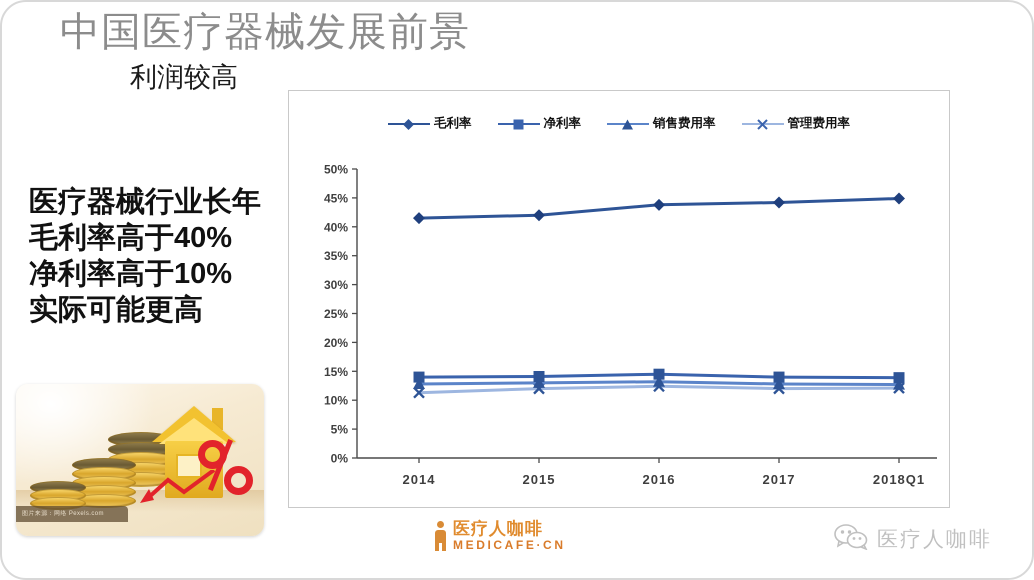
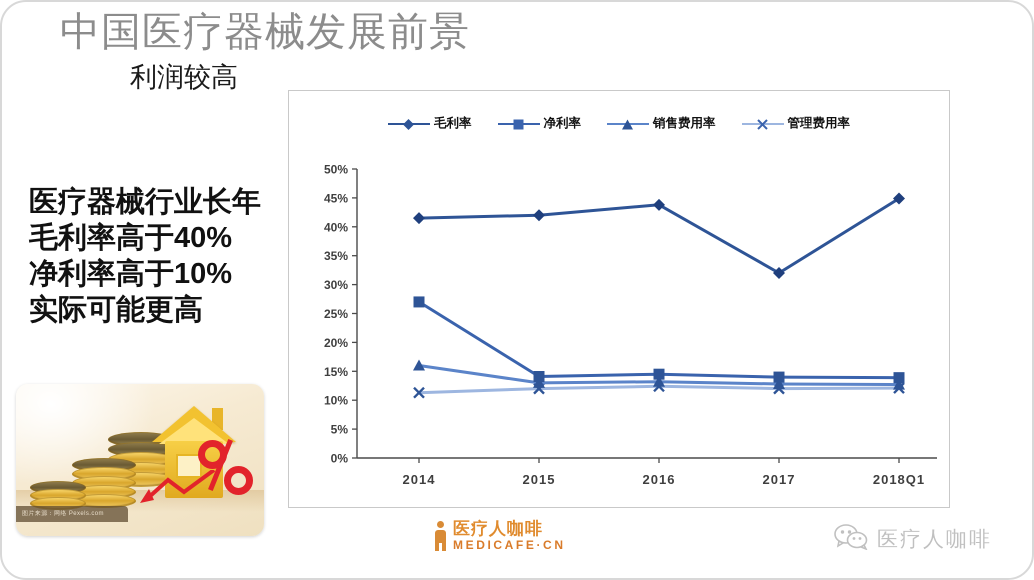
净利率/2014: 14% -> 27%
销售费用率/2014: 13% -> 16%
毛利率/2017: 44% -> 32%
